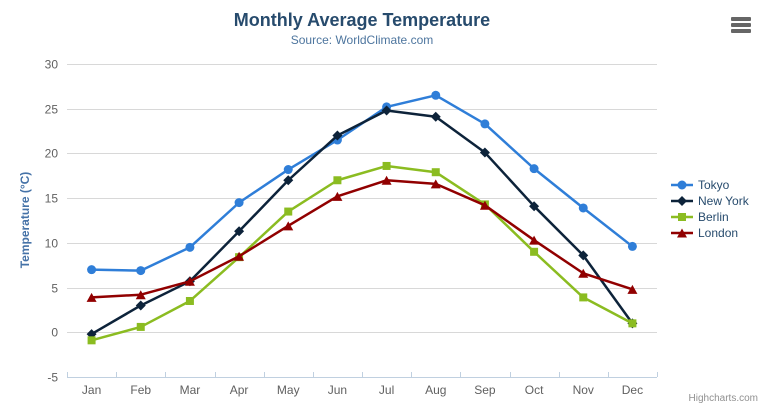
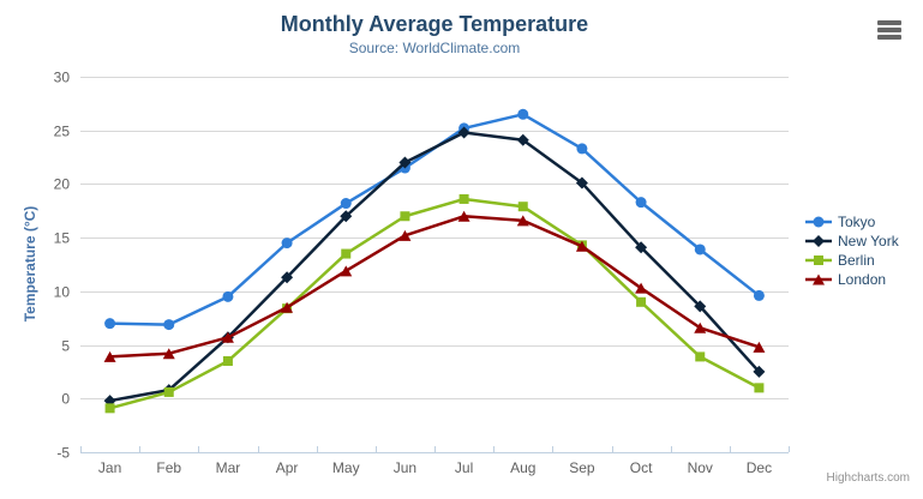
New York/Feb: 3 -> 1
New York/Dec: 1 -> 2
